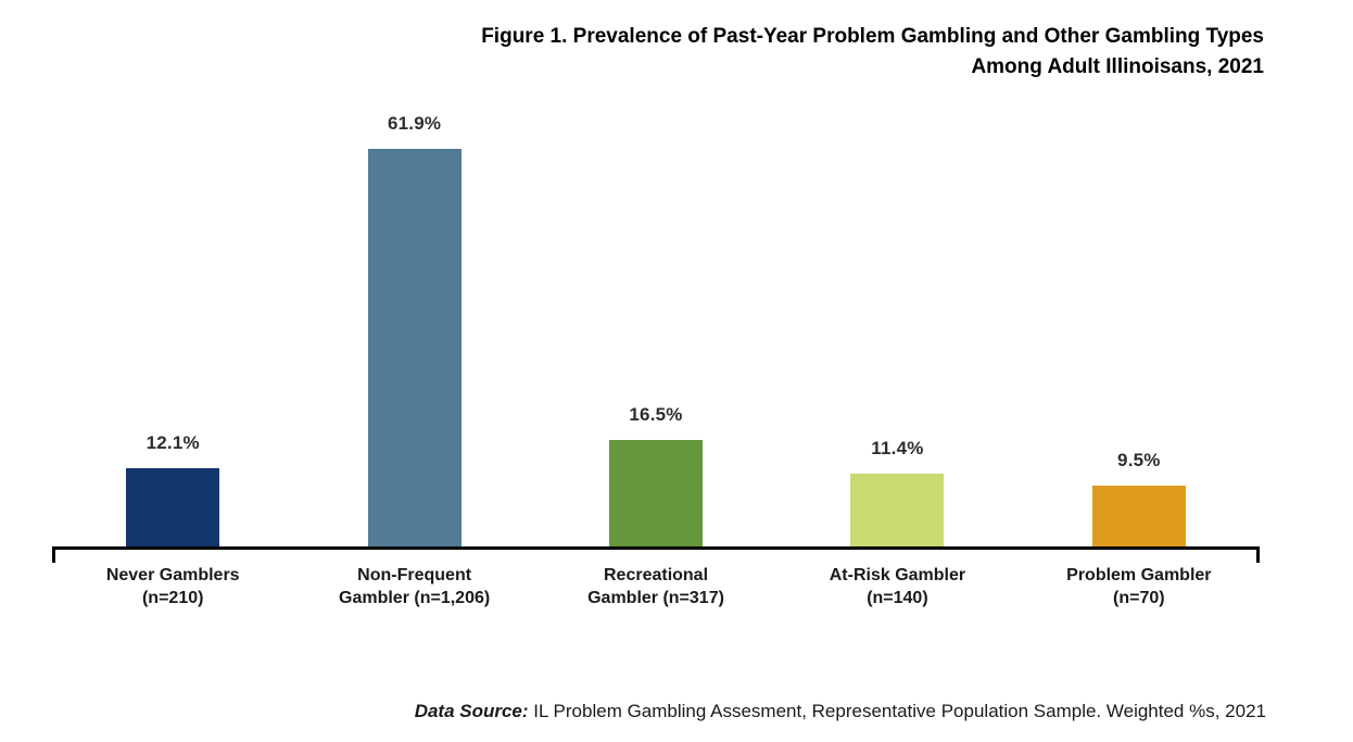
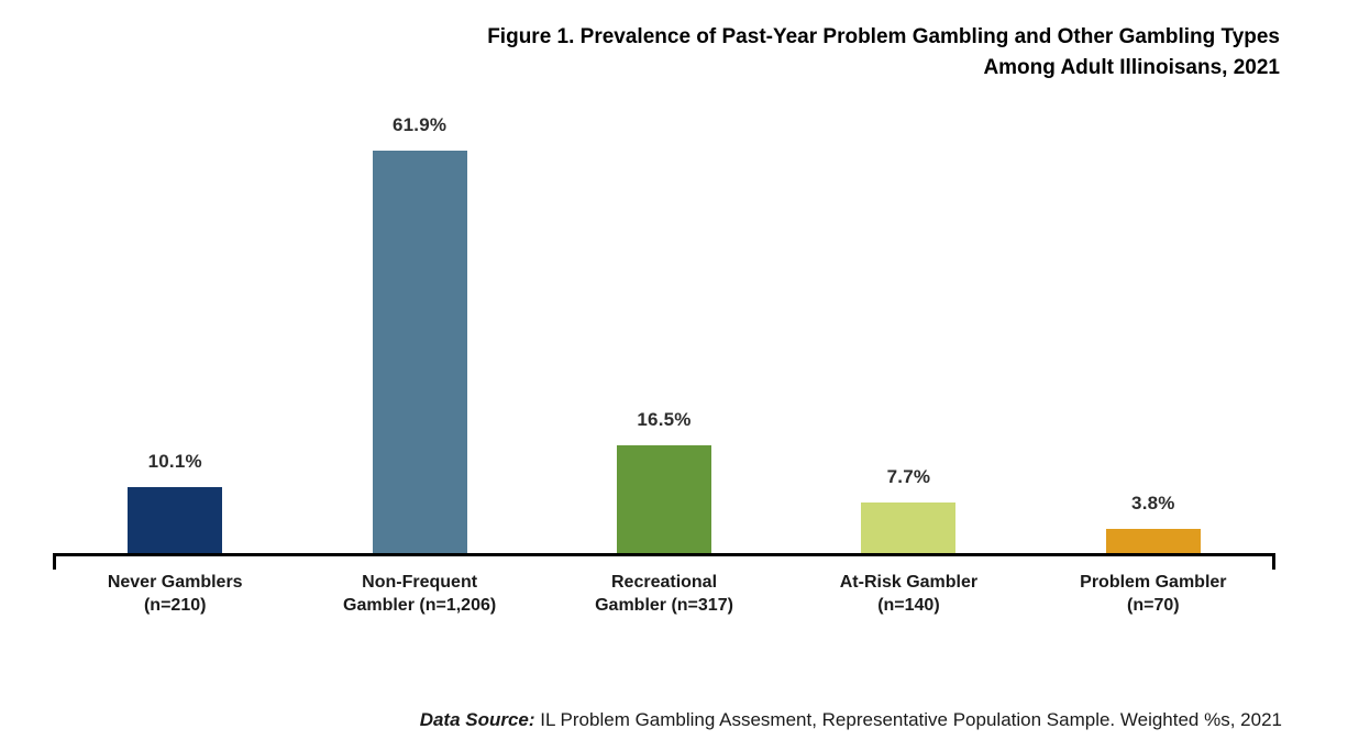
Never Gamblers (n=210): 12.1% -> 10.1%
At-Risk Gambler (n=140): 11.4% -> 7.7%
Problem Gambler (n=70): 9.5% -> 3.8%
